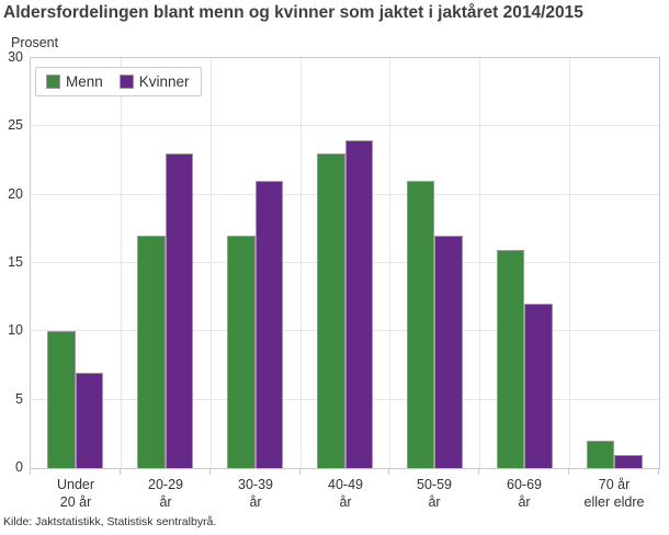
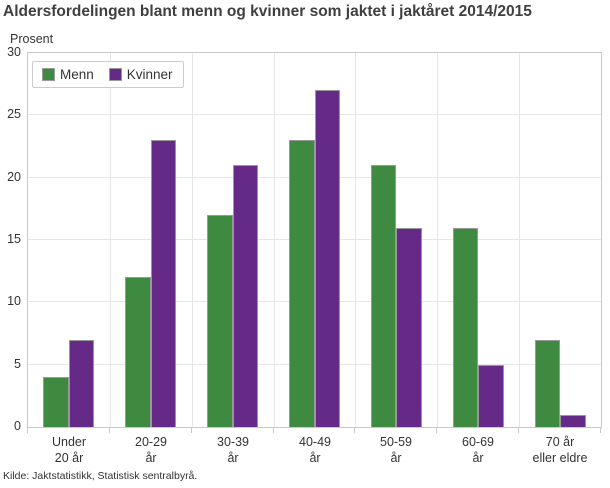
Menn/Under 20 år: 10 -> 4
Menn/20-29 år: 17 -> 12
Kvinner/40-49 år: 24 -> 27
Kvinner/50-59 år: 17 -> 16
Kvinner/60-69 år: 12 -> 5
Menn/70 år eller eldre: 2 -> 7
